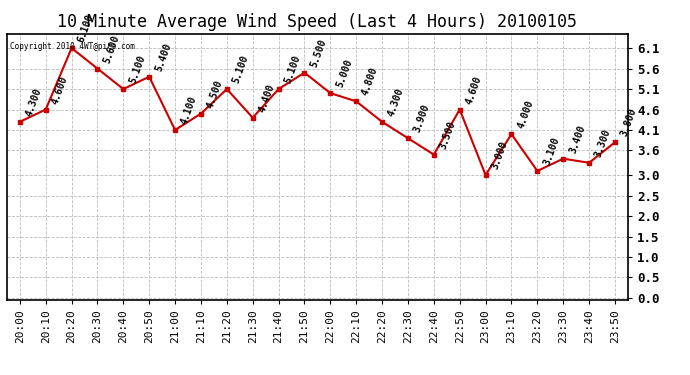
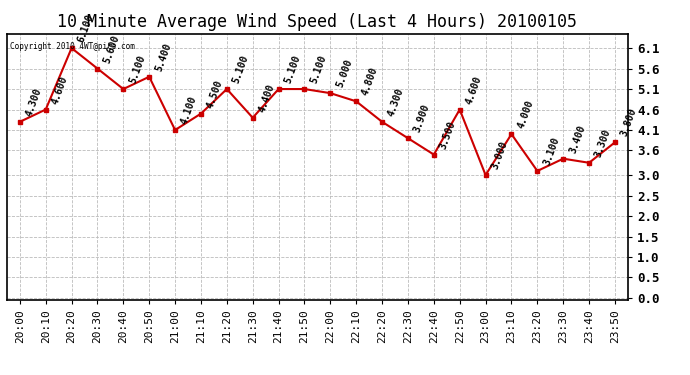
21:50: 5.500 -> 5.100
